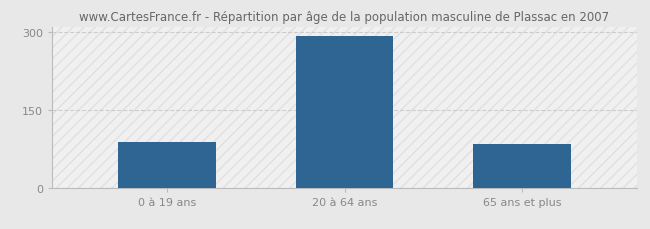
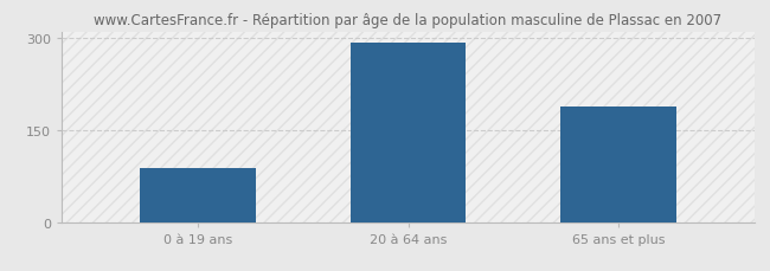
65 ans et plus: 84 -> 188
